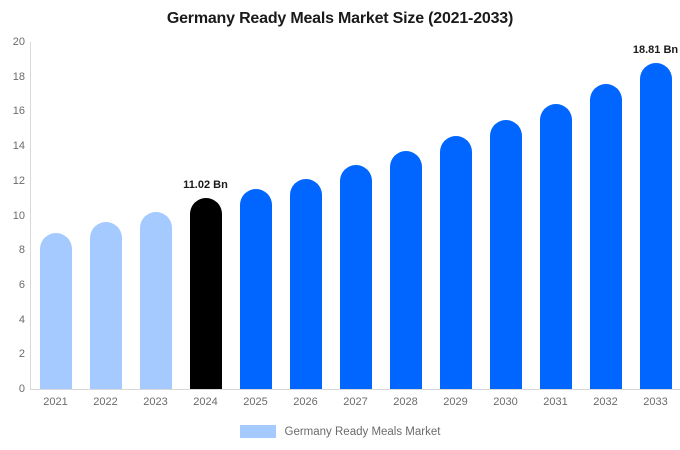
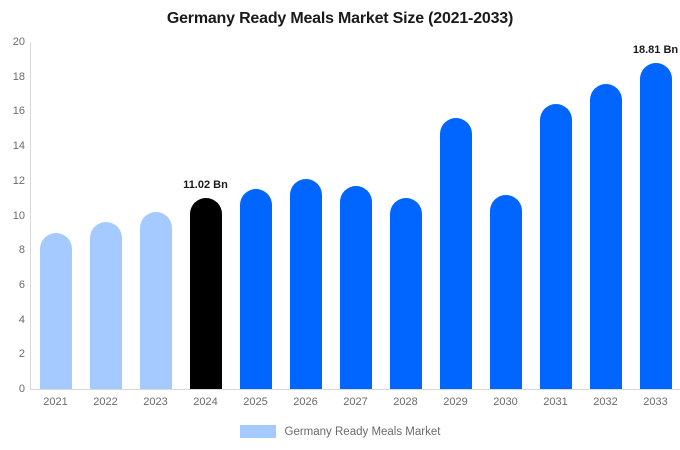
2027: 12.9 -> 11.7
2028: 13.7 -> 11.0
2029: 14.6 -> 15.6
2030: 15.5 -> 11.2
